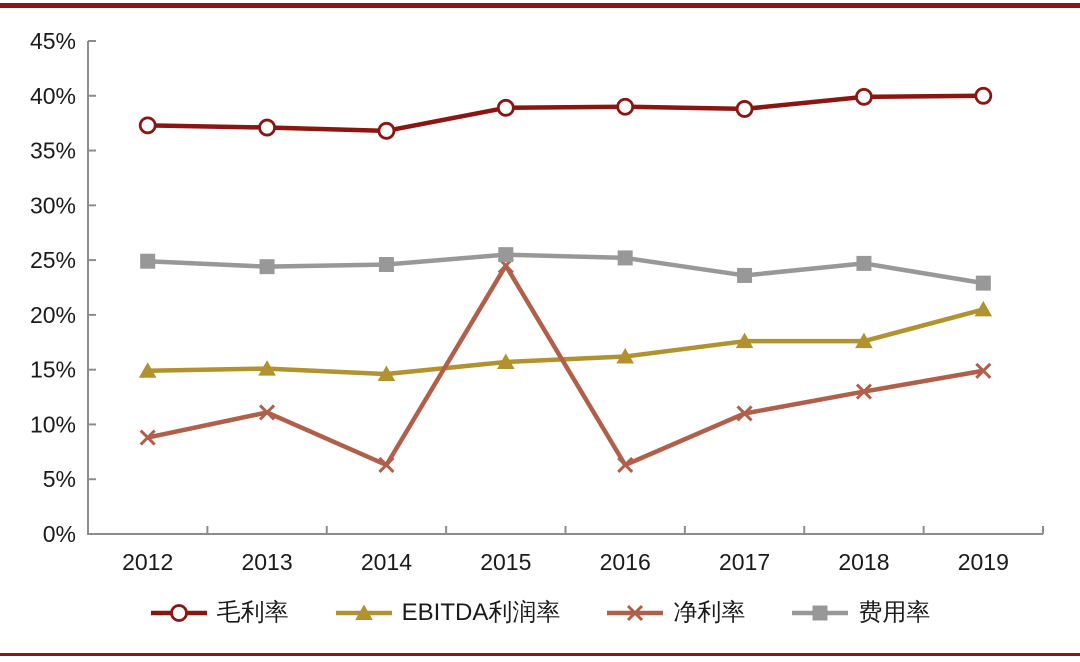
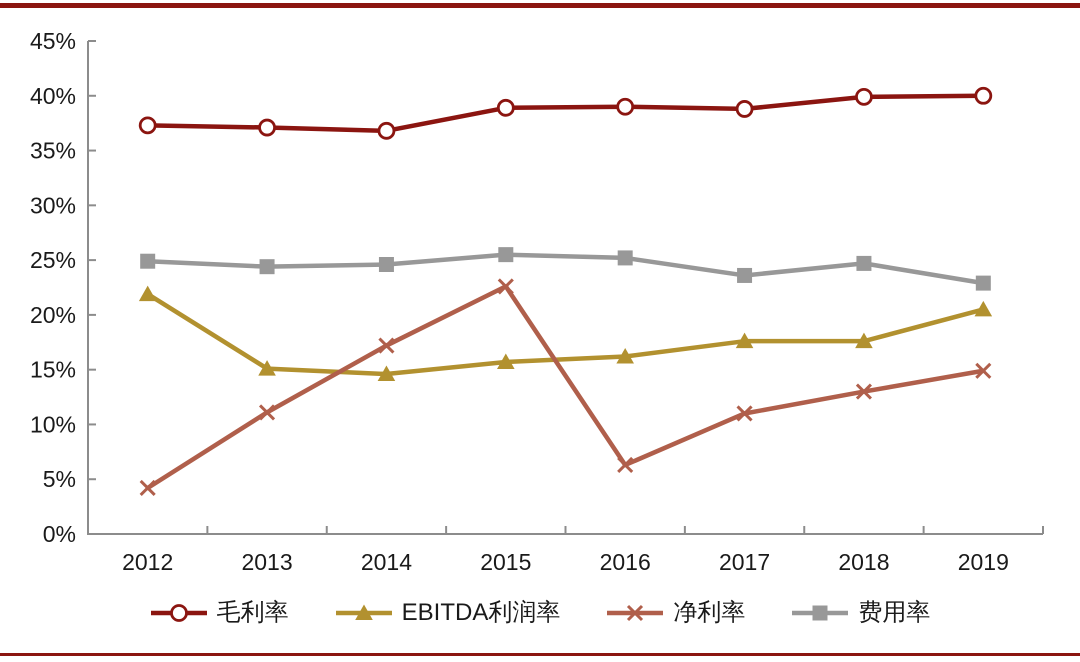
EBITDA利润率/2012: 14.9% -> 21.9%
净利率/2012: 8.8% -> 4.2%
净利率/2014: 6.3% -> 17.2%
净利率/2015: 24.5% -> 22.6%
